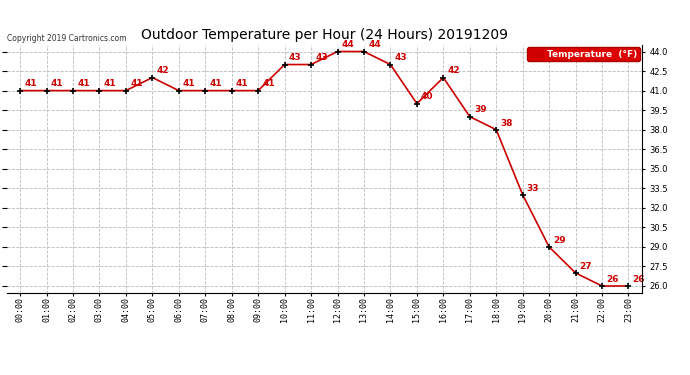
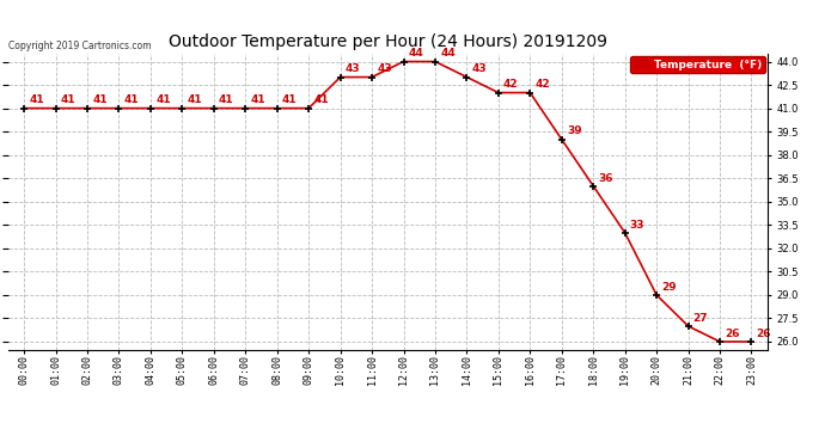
05:00: 42 -> 41
15:00: 40 -> 42
18:00: 38 -> 36
